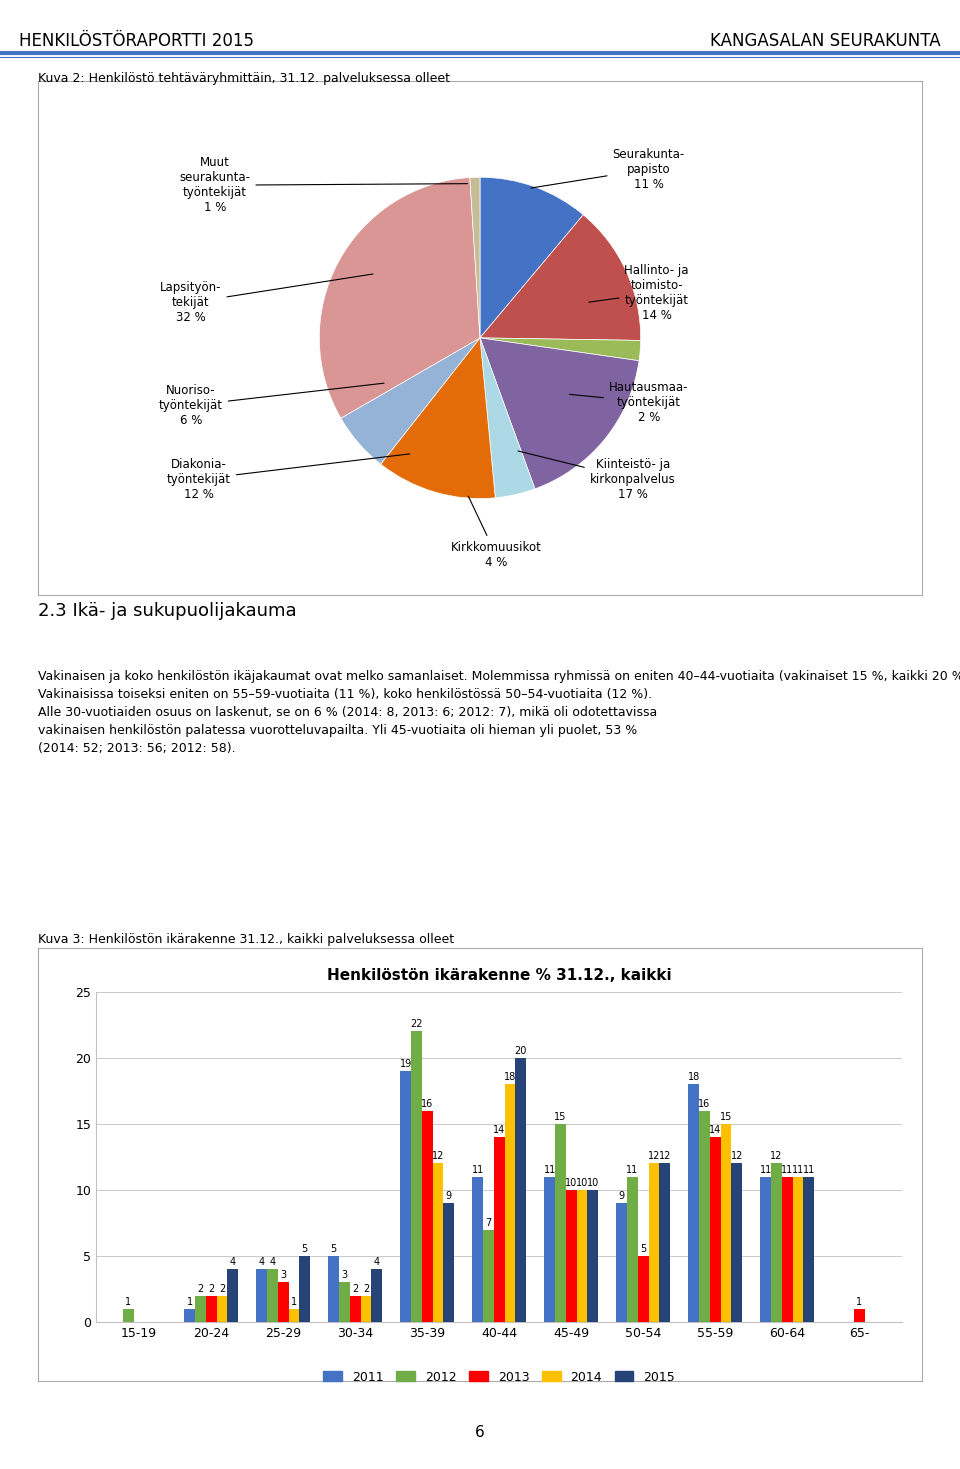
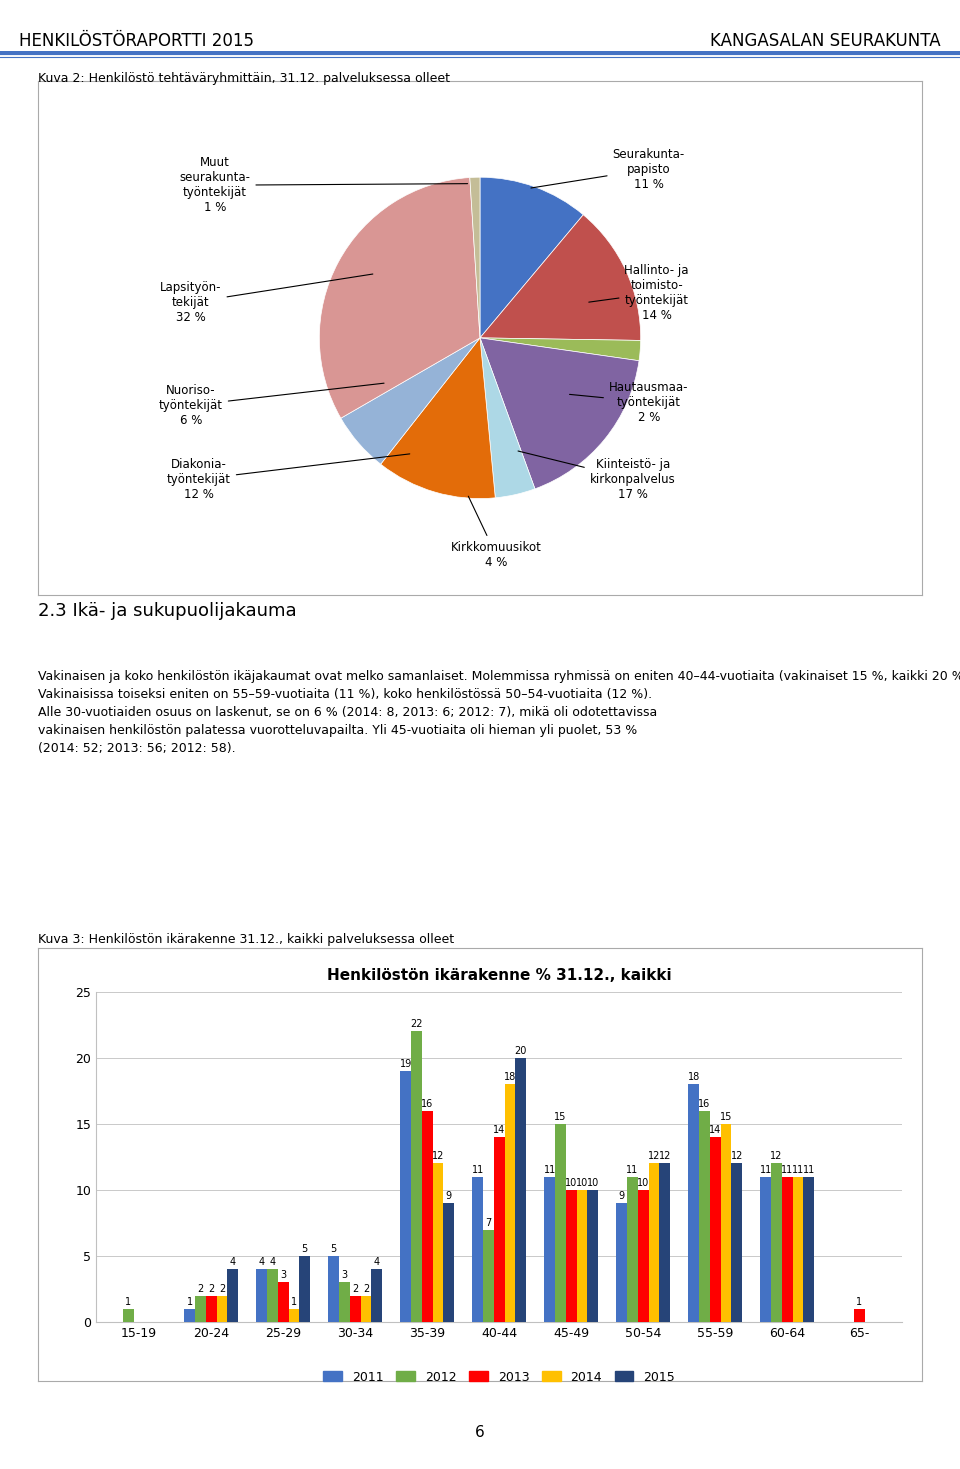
2013/50-54: 5 -> 10
